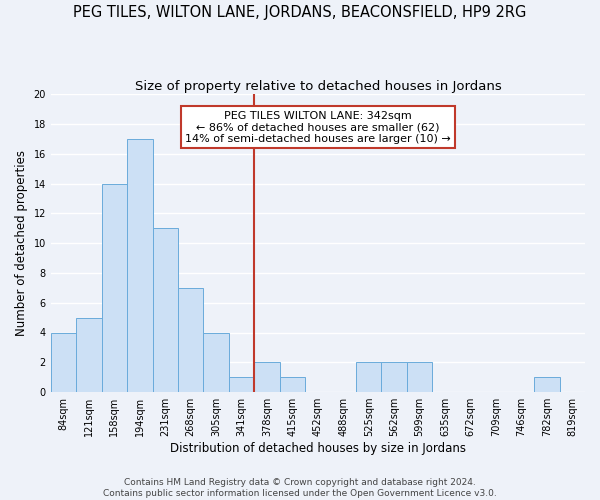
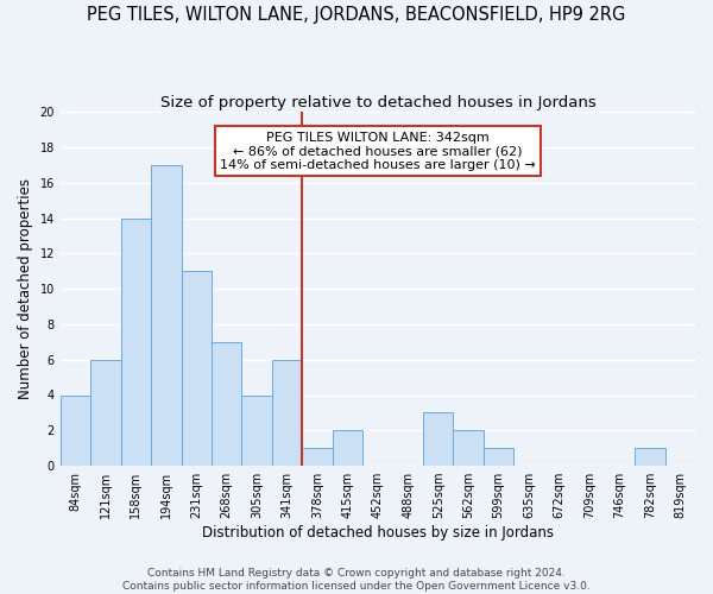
121sqm: 5 -> 6
341sqm: 1 -> 6
378sqm: 2 -> 1
415sqm: 1 -> 2
525sqm: 2 -> 3
599sqm: 2 -> 1
